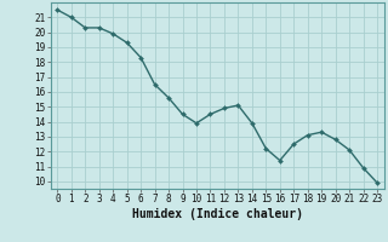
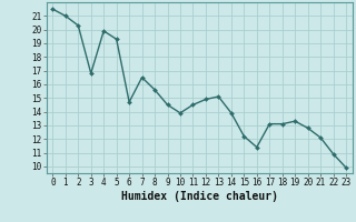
3: 20.3 -> 16.8
6: 18.3 -> 14.7
17: 12.5 -> 13.1
